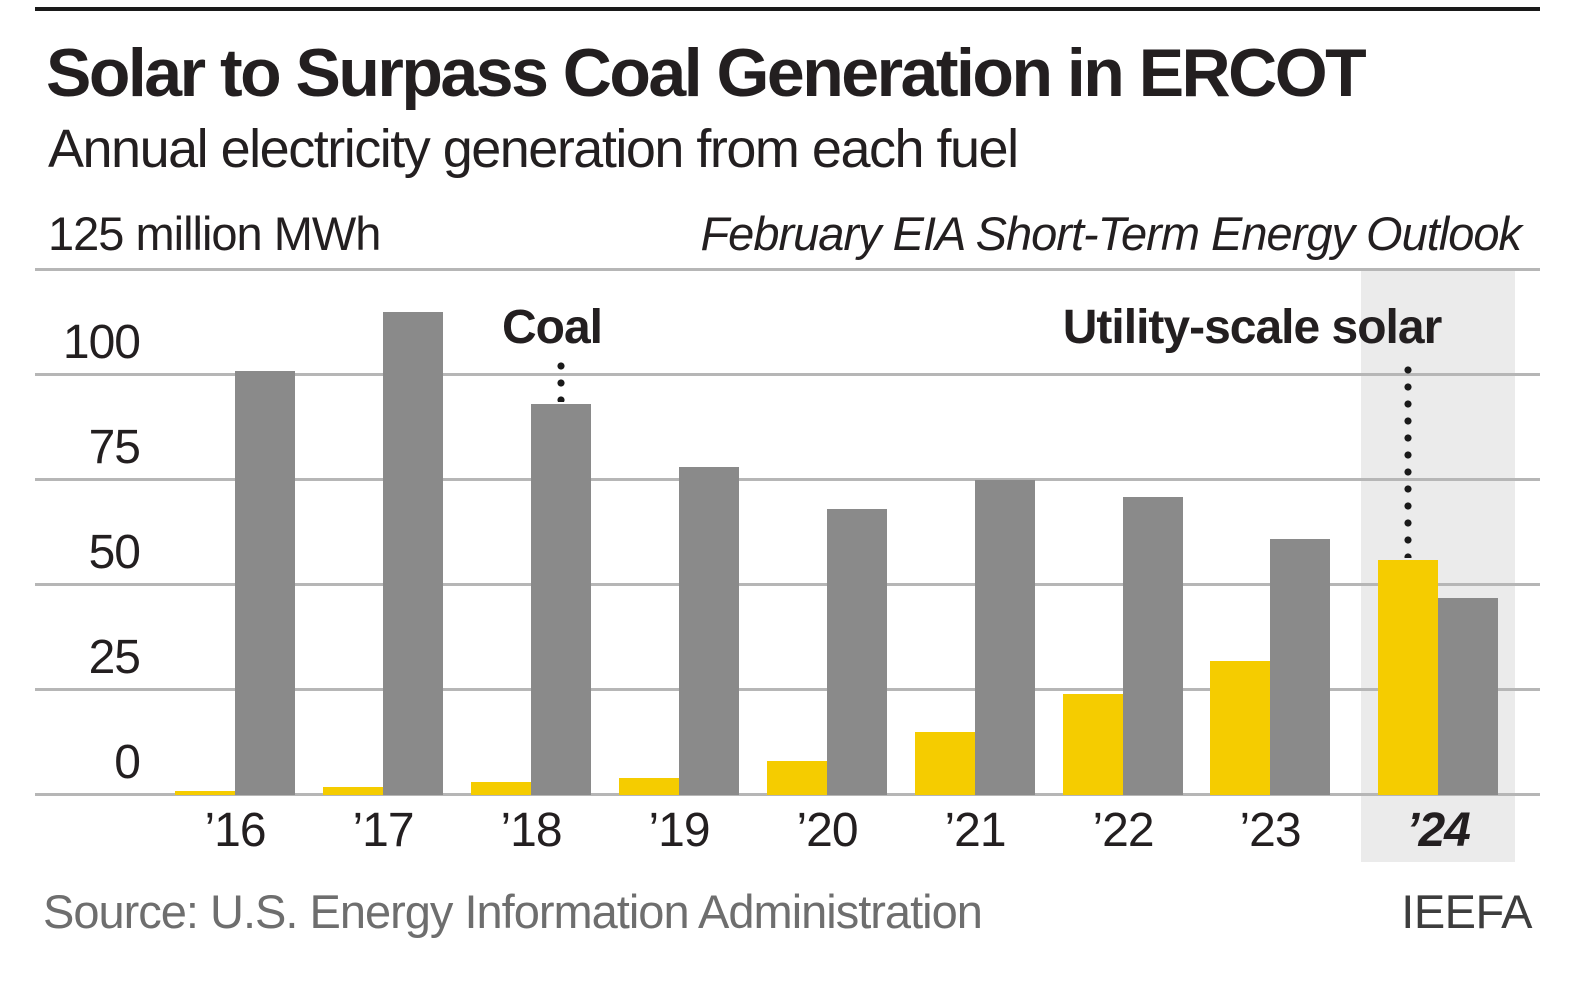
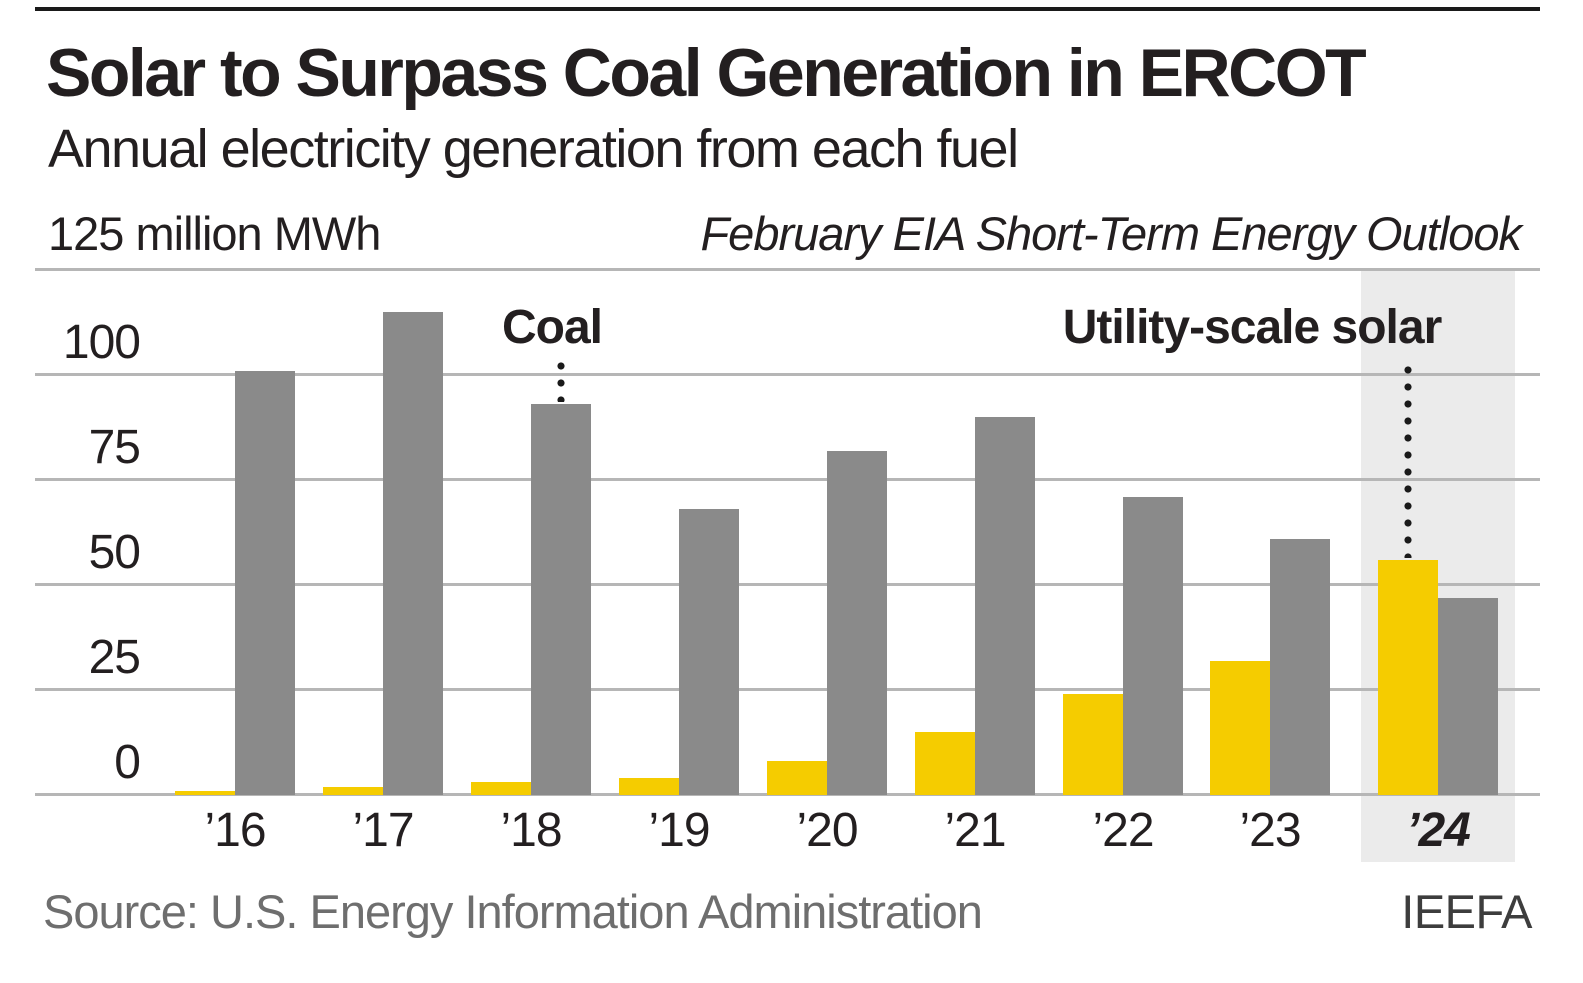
Coal/’19: 78 -> 68
Coal/’20: 68 -> 82
Coal/’21: 75 -> 90
